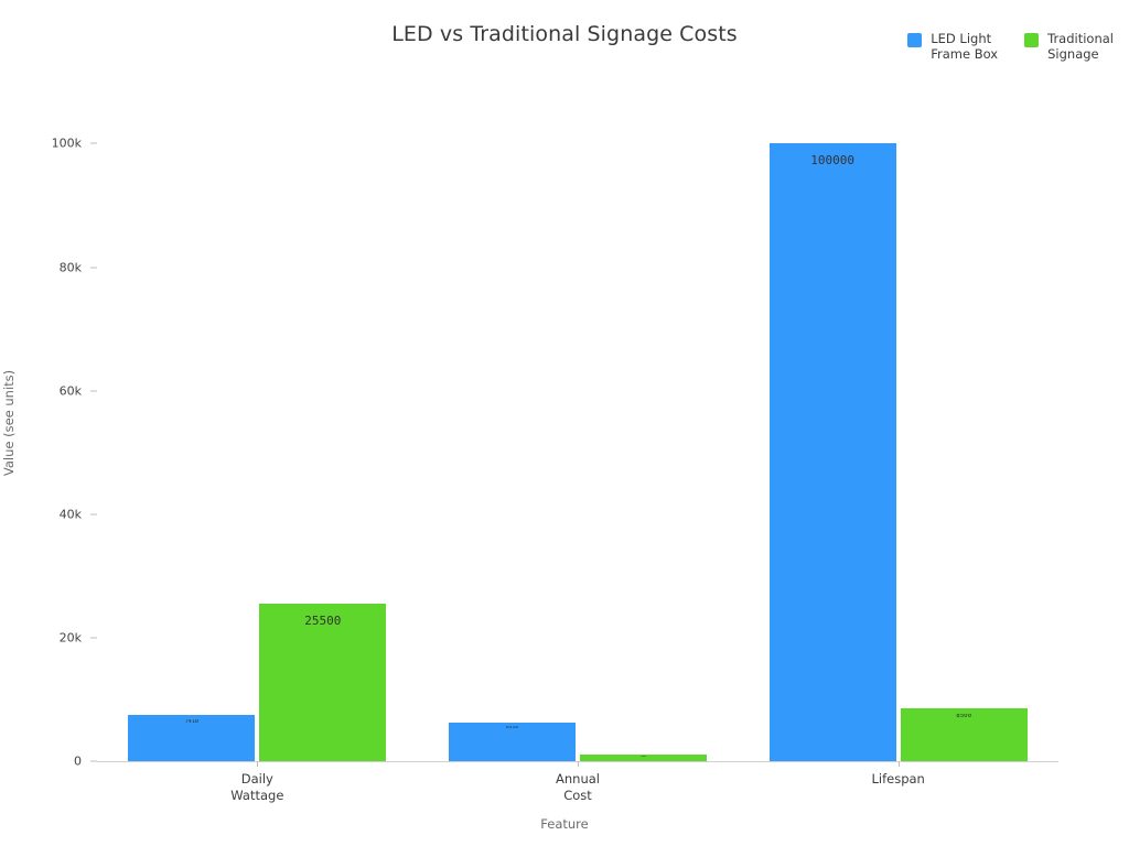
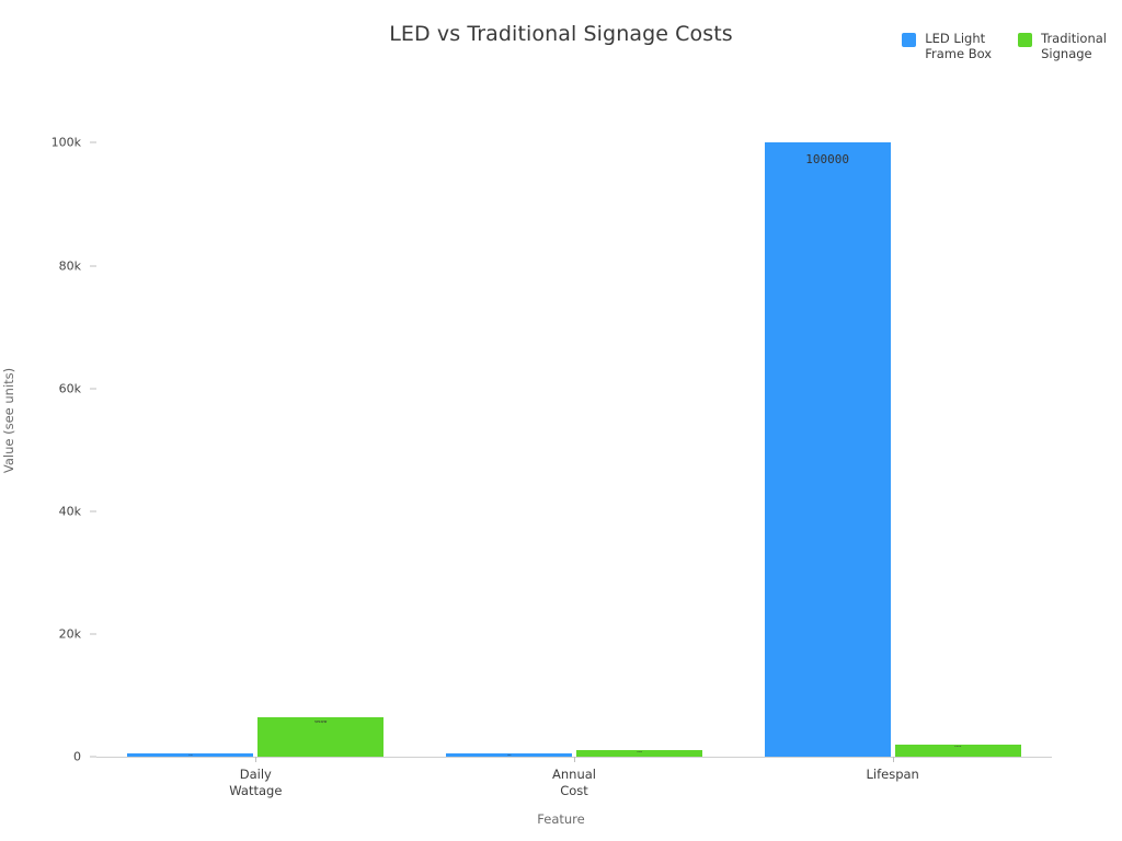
LED Light Frame Box/Daily Wattage: 7410 -> 120
Traditional Signage/Daily Wattage: 25500 -> 6400
LED Light Frame Box/Annual Cost: 6310 -> 150
Traditional Signage/Lifespan: 8500 -> 2000
